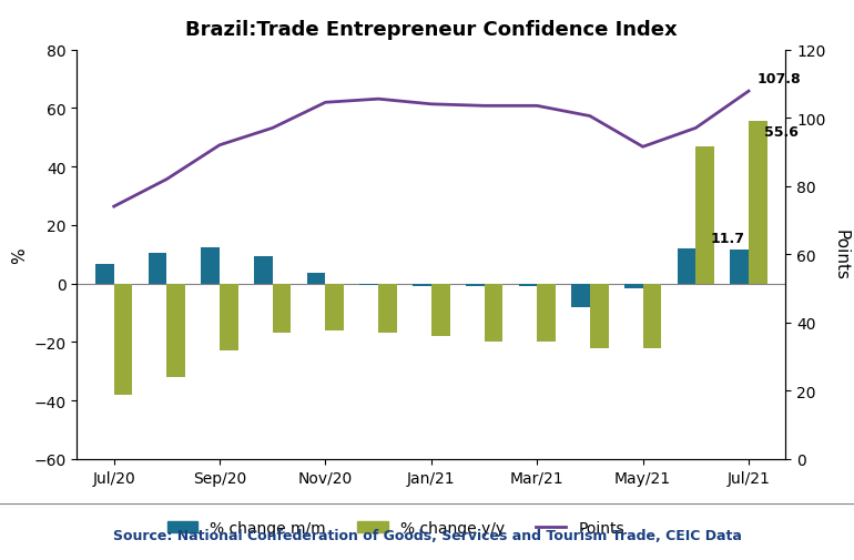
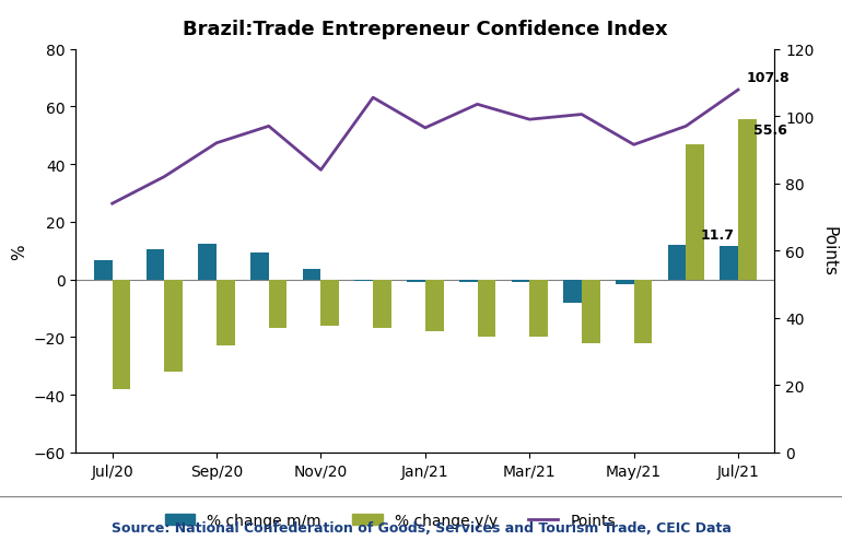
Points/Nov/20: 104.5 -> 84.0
Points/Jan/21: 104.0 -> 96.5
Points/Mar/21: 103.5 -> 99.0
